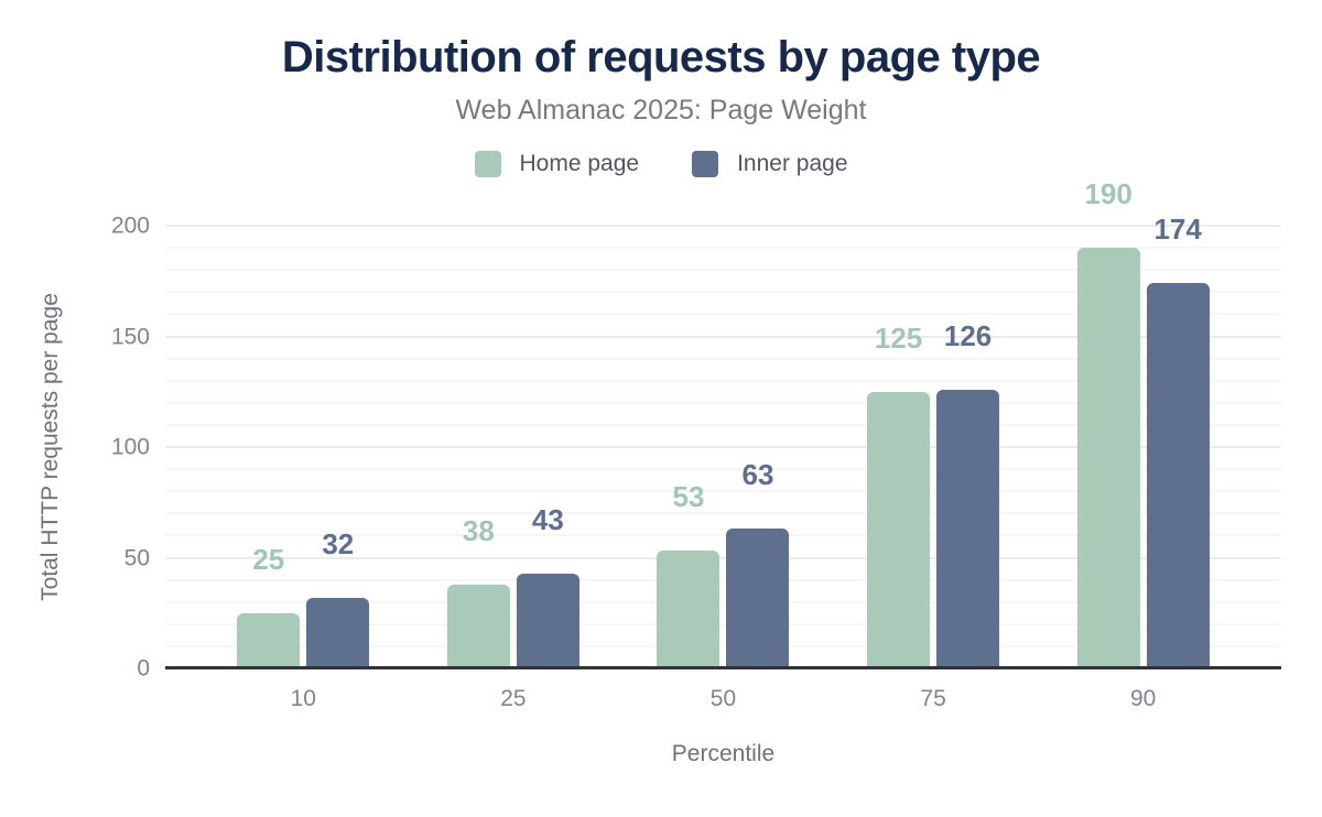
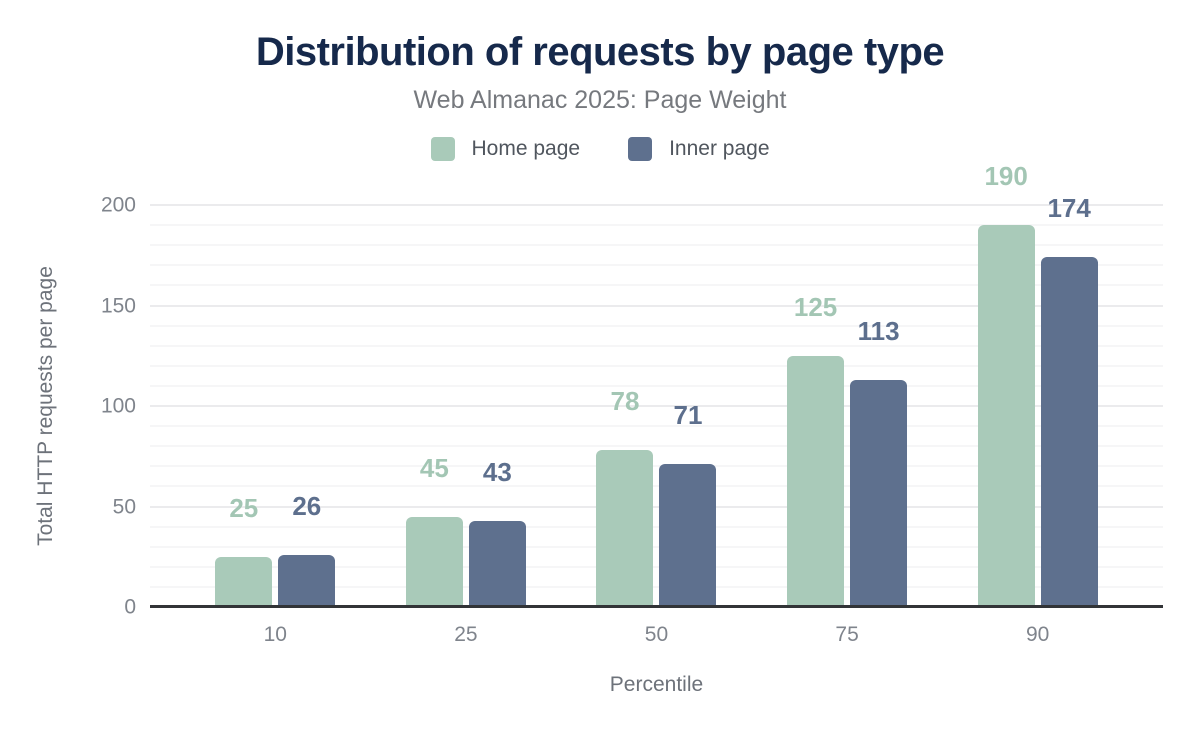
Inner page/10: 32 -> 26
Home page/25: 38 -> 45
Home page/50: 53 -> 78
Inner page/50: 63 -> 71
Inner page/75: 126 -> 113
